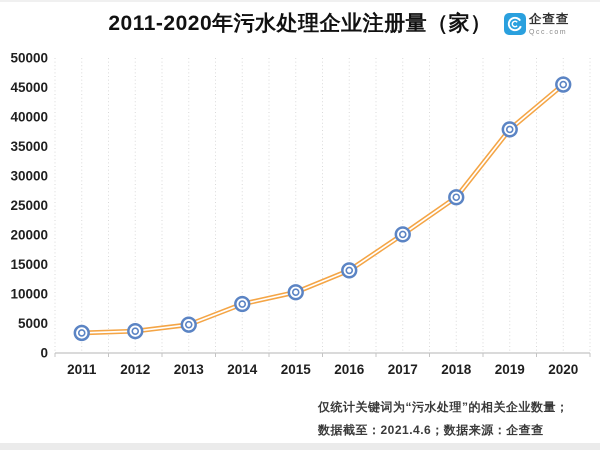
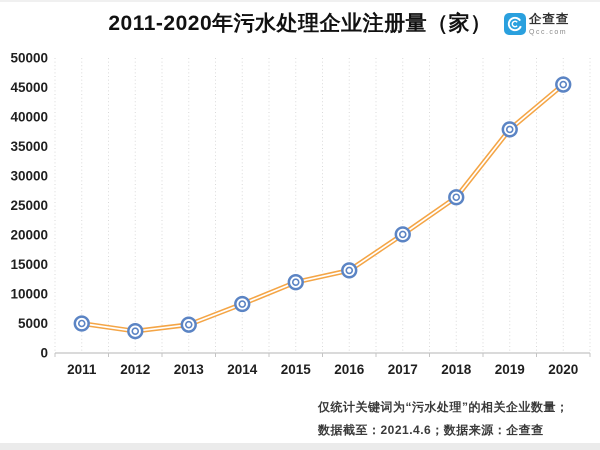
2011: 3000 -> 5000
2015: 10000 -> 12000
